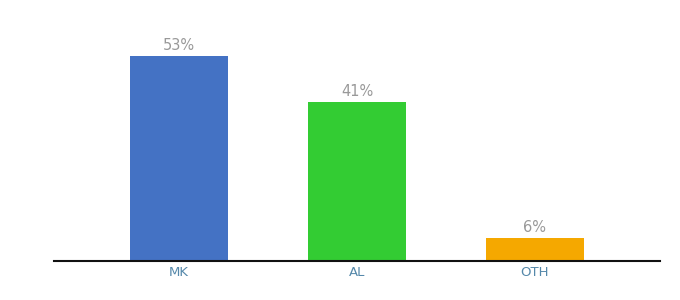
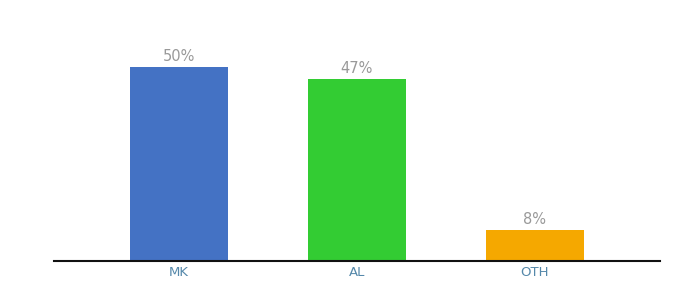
MK: 53% -> 50%
AL: 41% -> 47%
OTH: 6% -> 8%
